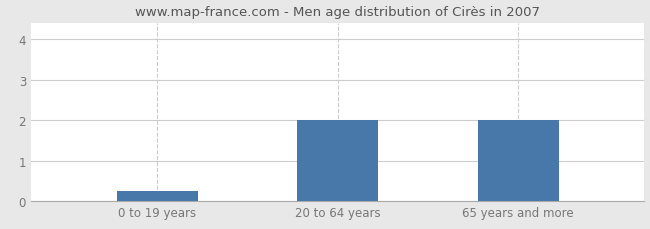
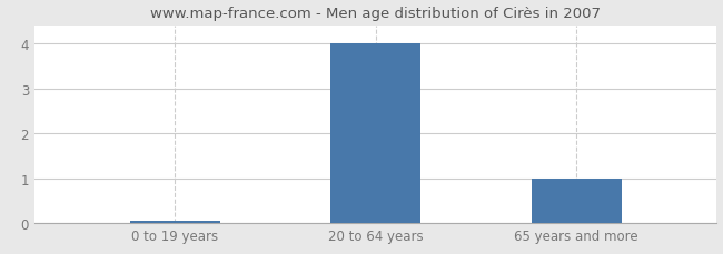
0 to 19 years: 0.25 -> 0.04
20 to 64 years: 2.00 -> 4.00
65 years and more: 2.00 -> 1.00
